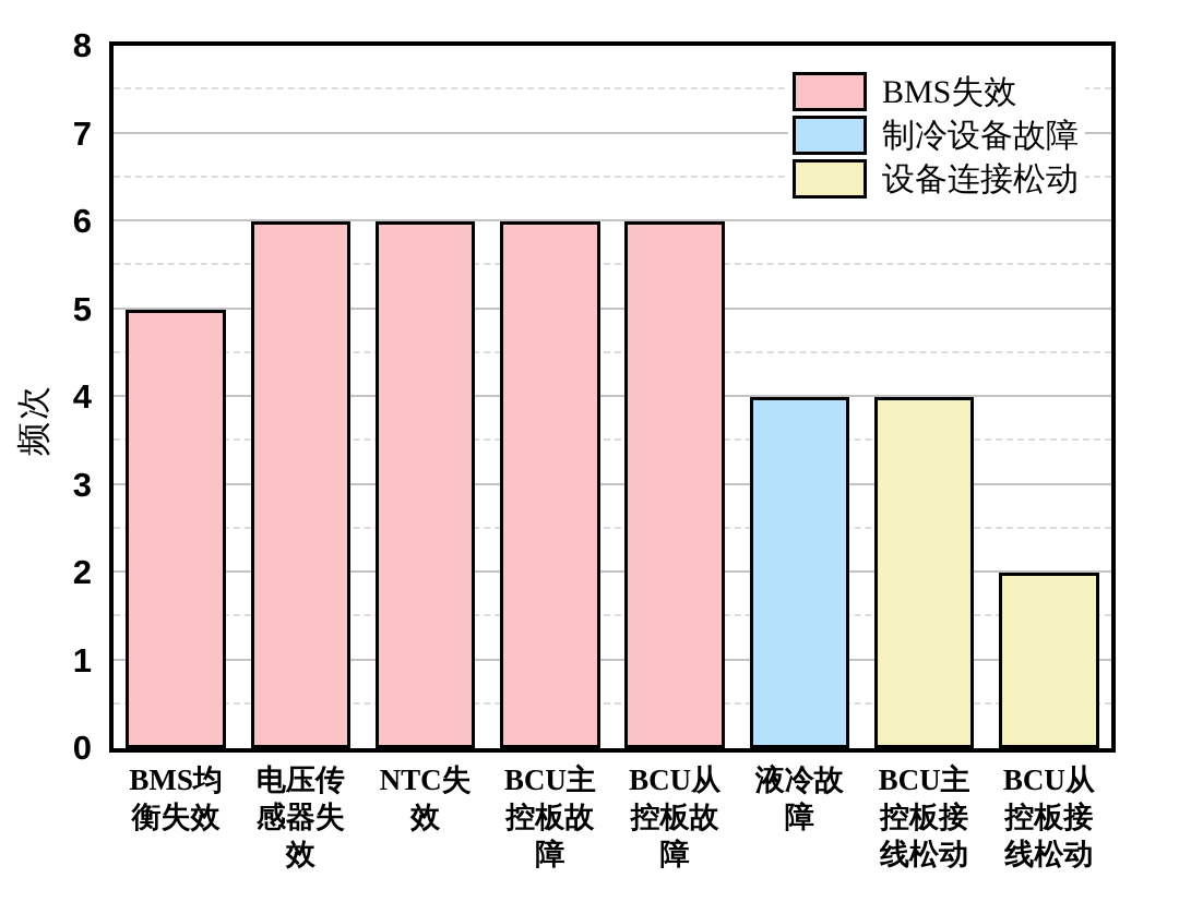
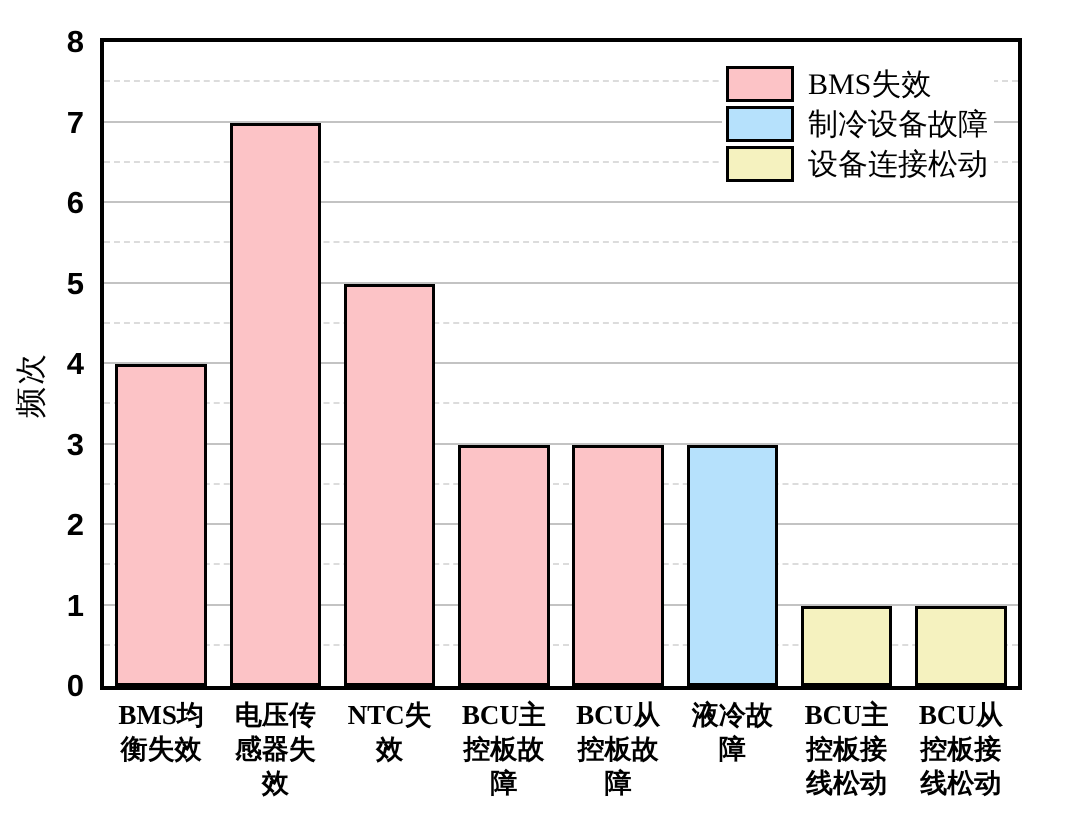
BMS均衡失效: 5 -> 4
电压传感器失效: 6 -> 7
NTC失效: 6 -> 5
BCU主控板故障: 6 -> 3
BCU从控板故障: 6 -> 3
液冷故障: 4 -> 3
BCU主控板接线松动: 4 -> 1
BCU从控板接线松动: 2 -> 1
